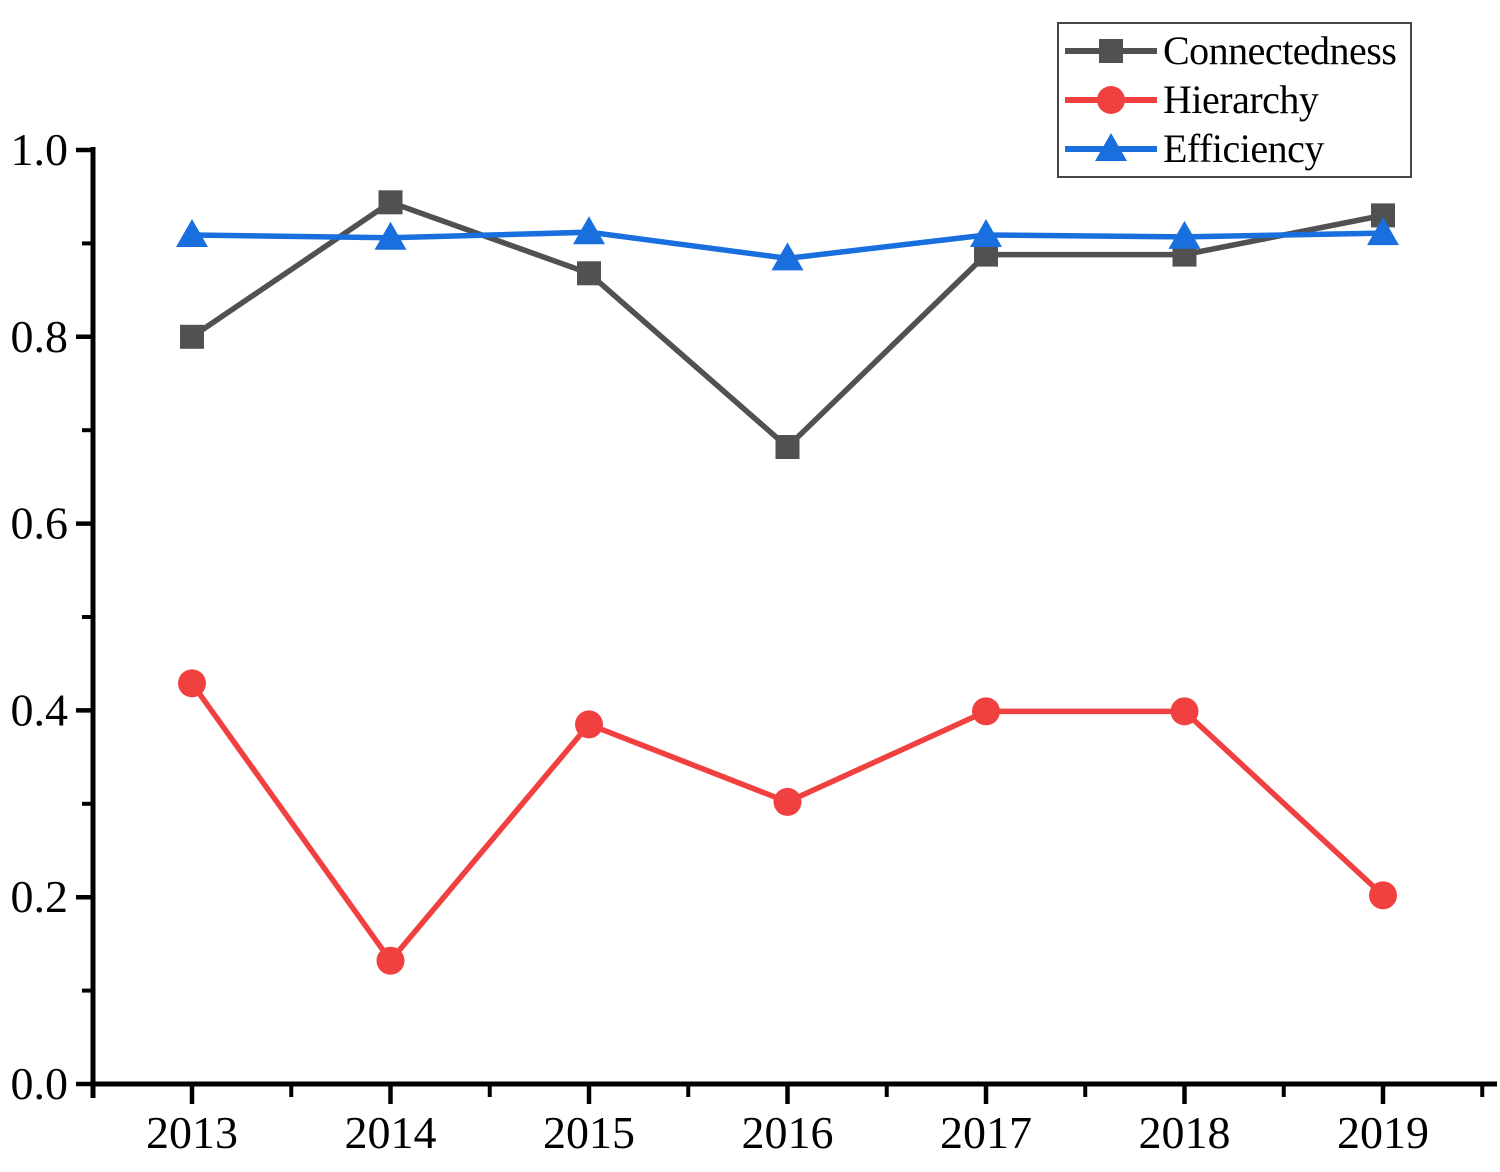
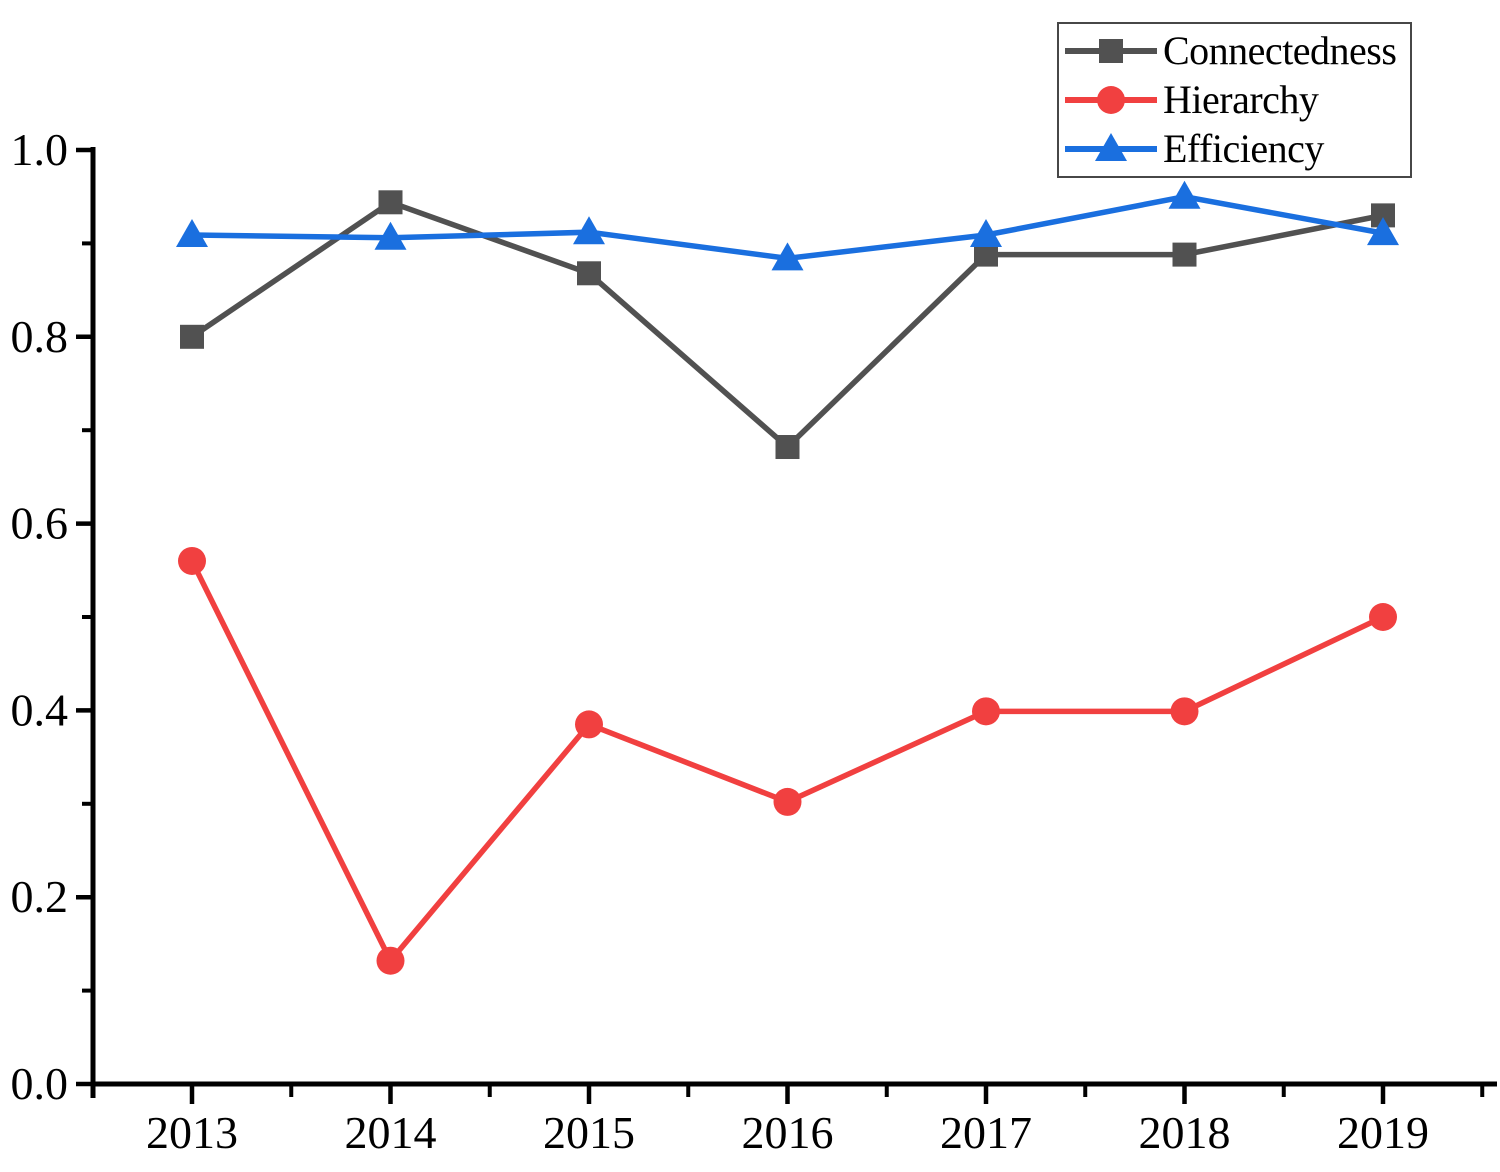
Hierarchy/2013: 0.43 -> 0.56
Efficiency/2018: 0.91 -> 0.95
Hierarchy/2019: 0.20 -> 0.50
